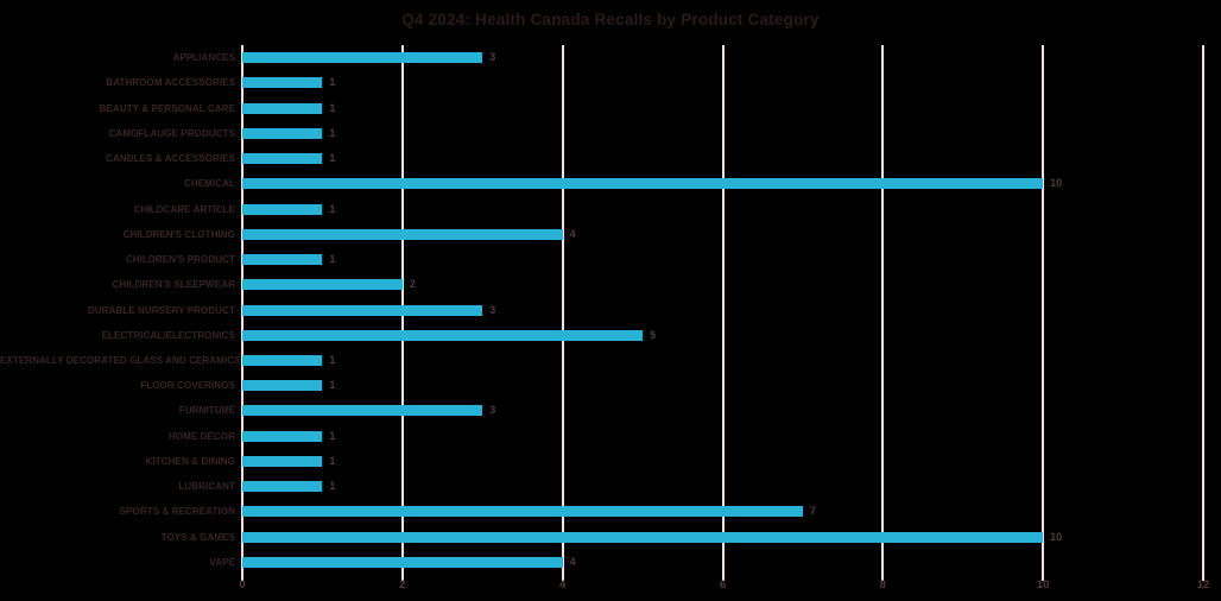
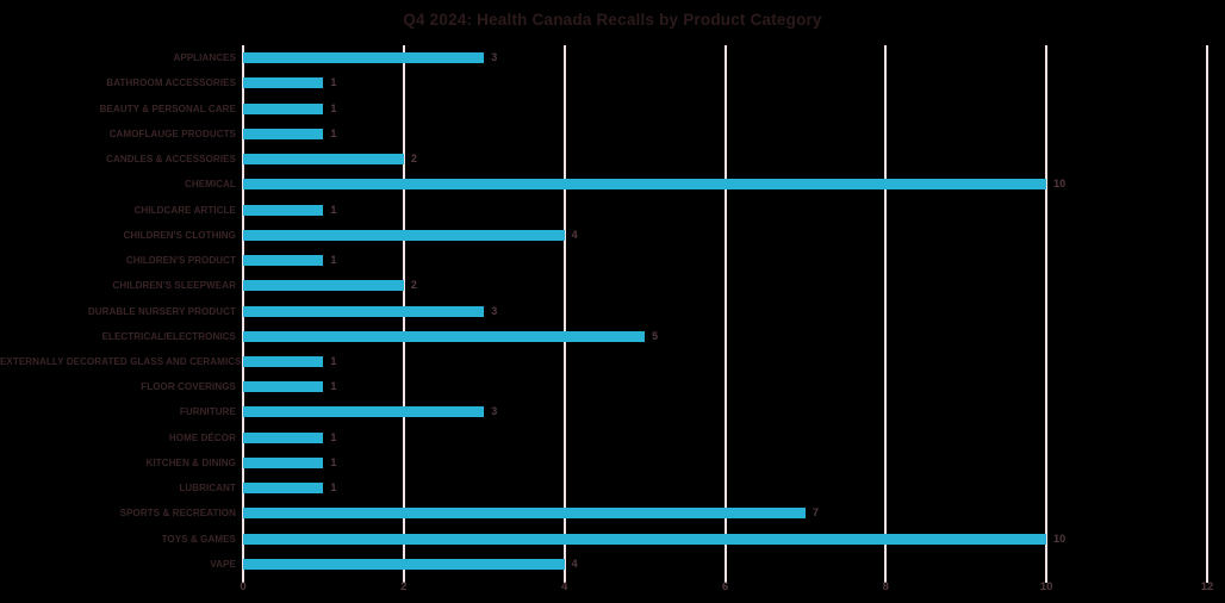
CANDLES & ACCESSORIES: 1 -> 2
